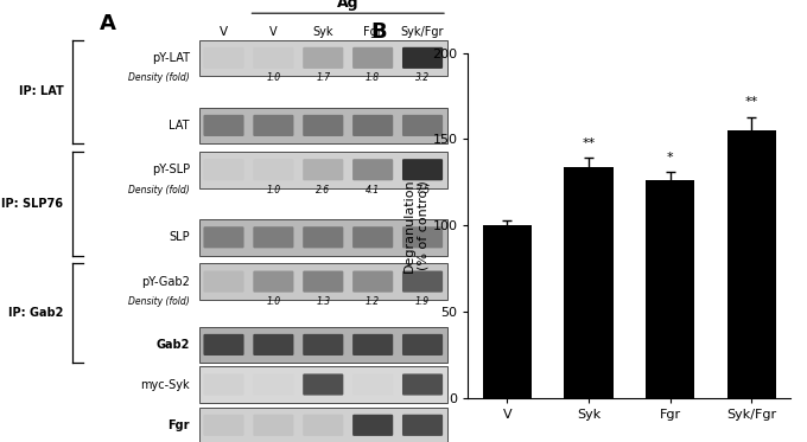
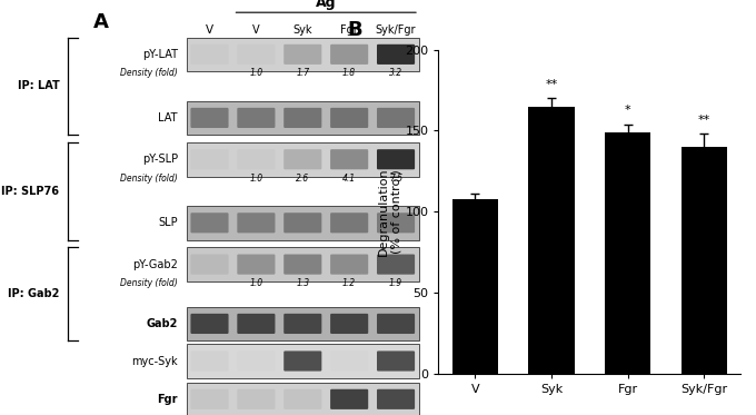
V: 100 -> 108
Syk: 134 -> 165
Fgr: 126 -> 149
Syk/Fgr: 155 -> 140
